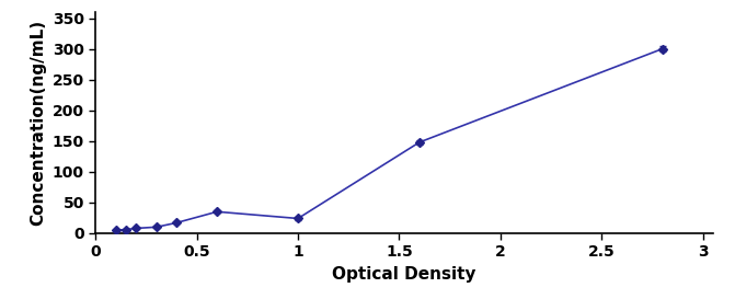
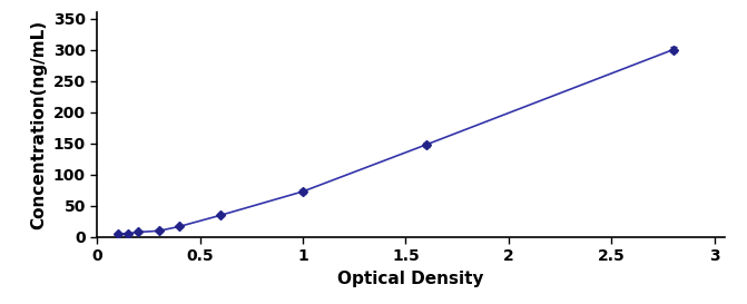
1: 24 -> 73
